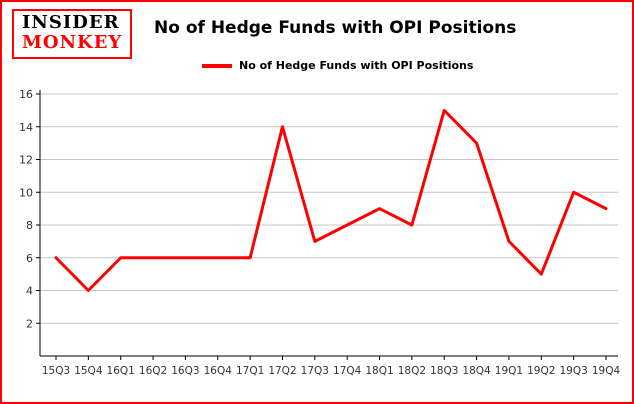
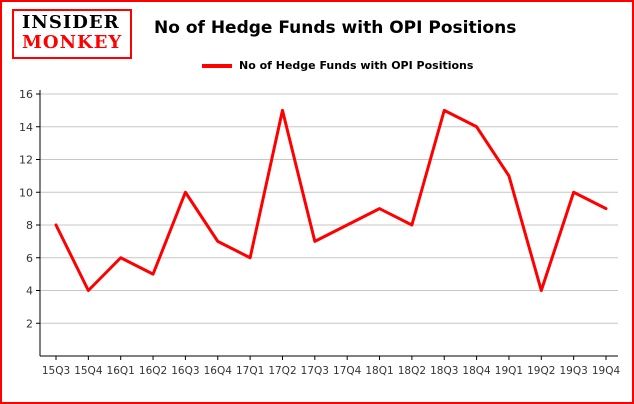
15Q3: 6 -> 8
16Q2: 6 -> 5
16Q3: 6 -> 10
16Q4: 6 -> 7
17Q2: 14 -> 15
18Q4: 13 -> 14
19Q1: 7 -> 11
19Q2: 5 -> 4
